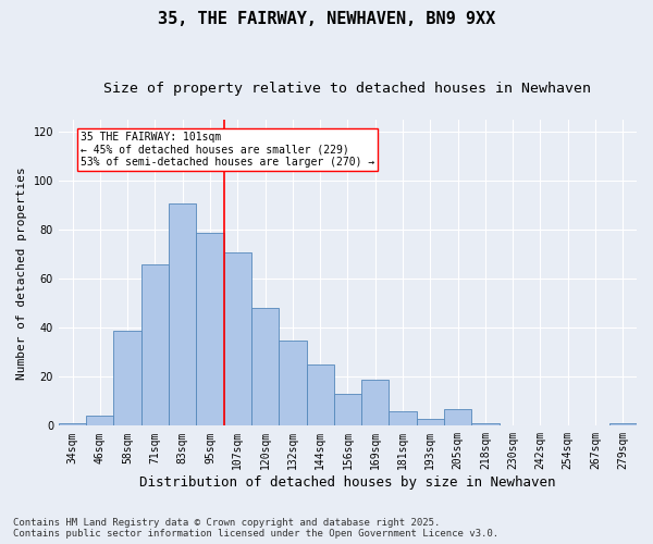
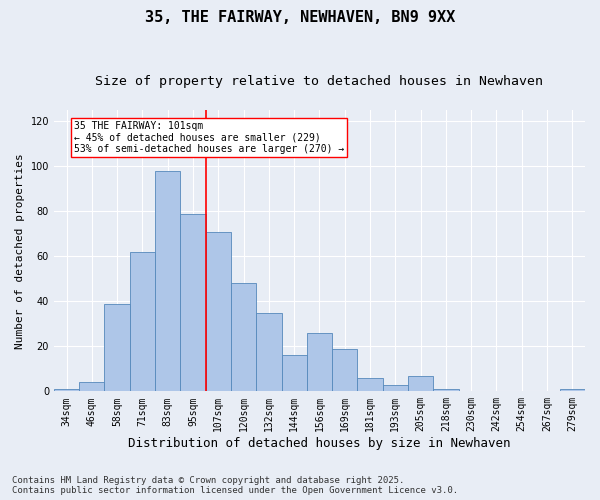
71sqm: 66 -> 62
83sqm: 91 -> 98
144sqm: 25 -> 16
156sqm: 13 -> 26
